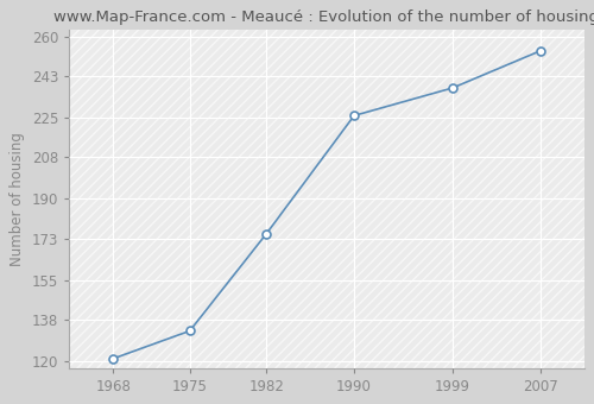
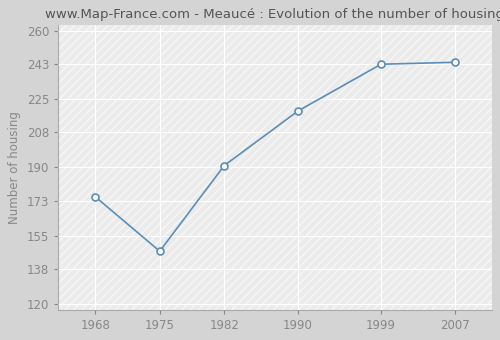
1968: 121 -> 175
1975: 133 -> 147
1982: 175 -> 191
1990: 226 -> 219
1999: 238 -> 243
2007: 254 -> 244
